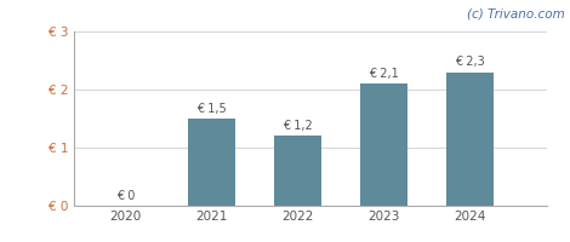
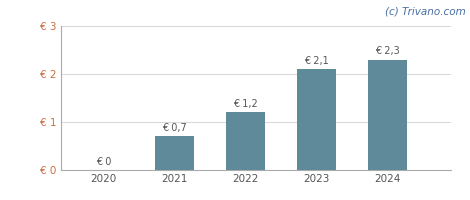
2021: 1,5 -> 0,7
